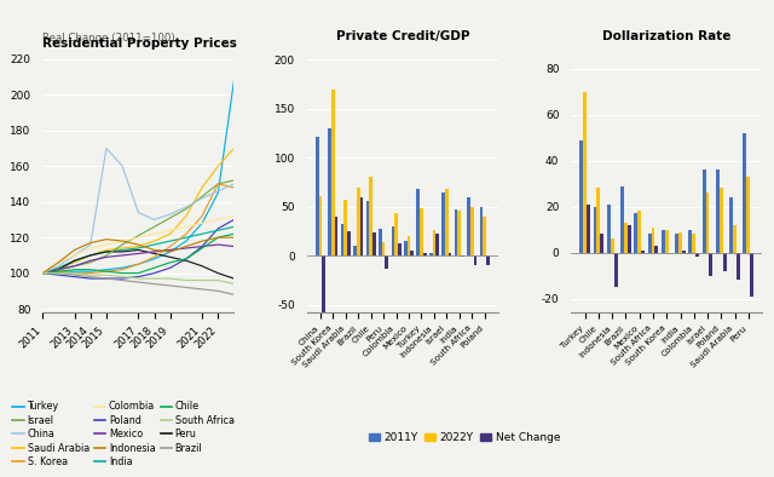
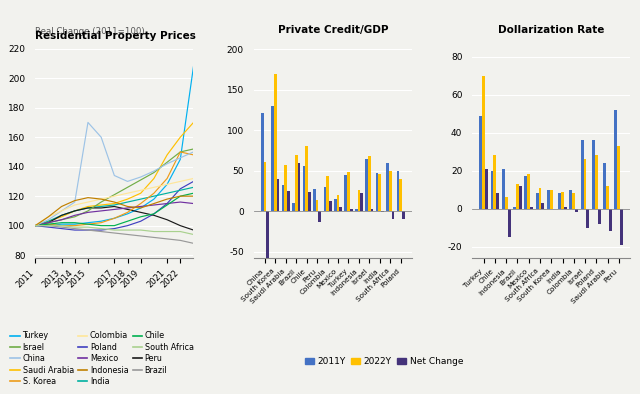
Private Credit/GDP/2011Y/Turkey: 68 -> 45
Dollarization Rate/2011Y/Brazil: 29 -> 1
